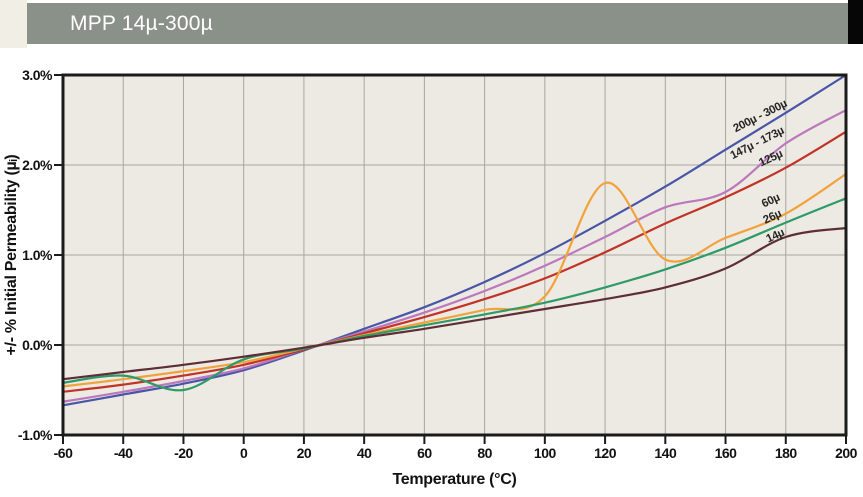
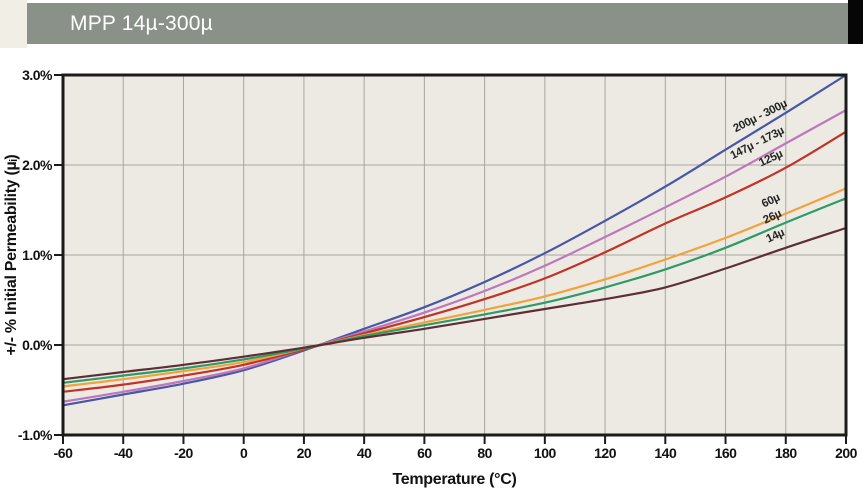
26µ/-20: -0.5% -> -0.3%
60µ/120: 1.8% -> 0.7%
147µ - 173µ/160: 1.7% -> 1.9%
14µ/180: 1.2% -> 1.1%
60µ/200: 1.9% -> 1.7%
